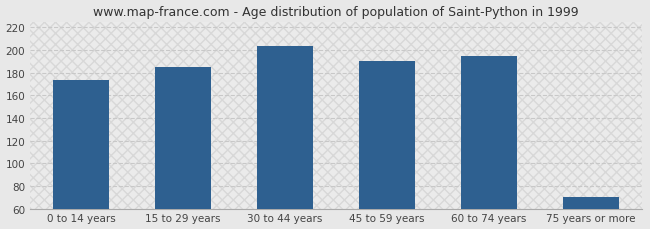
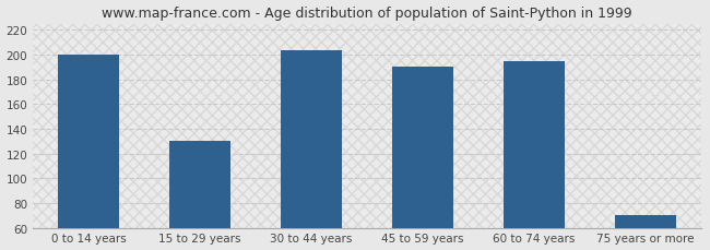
0 to 14 years: 173 -> 200
15 to 29 years: 185 -> 130
